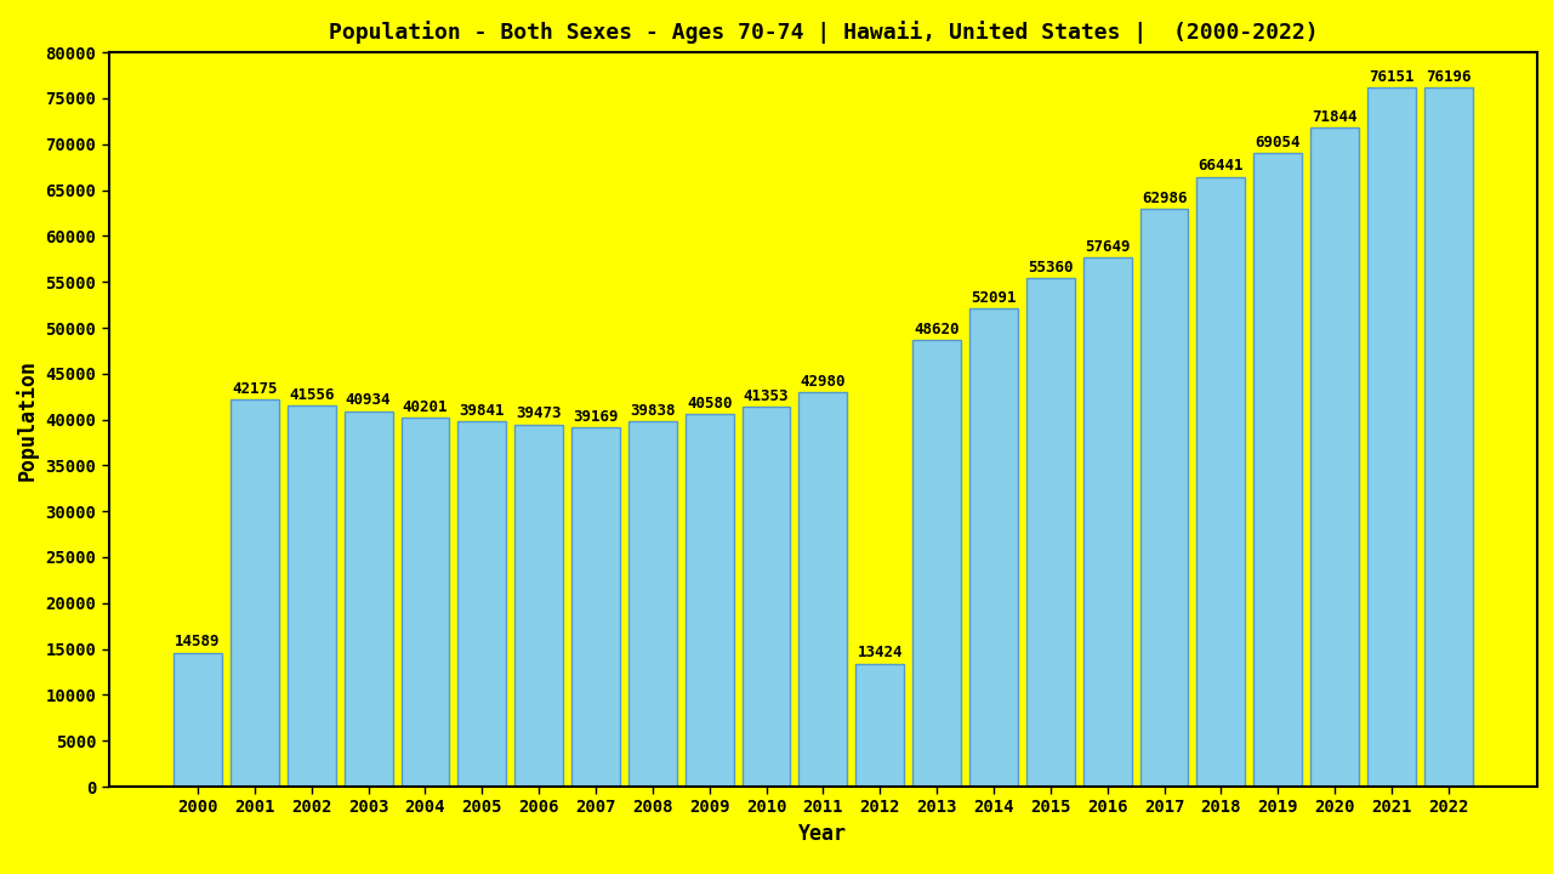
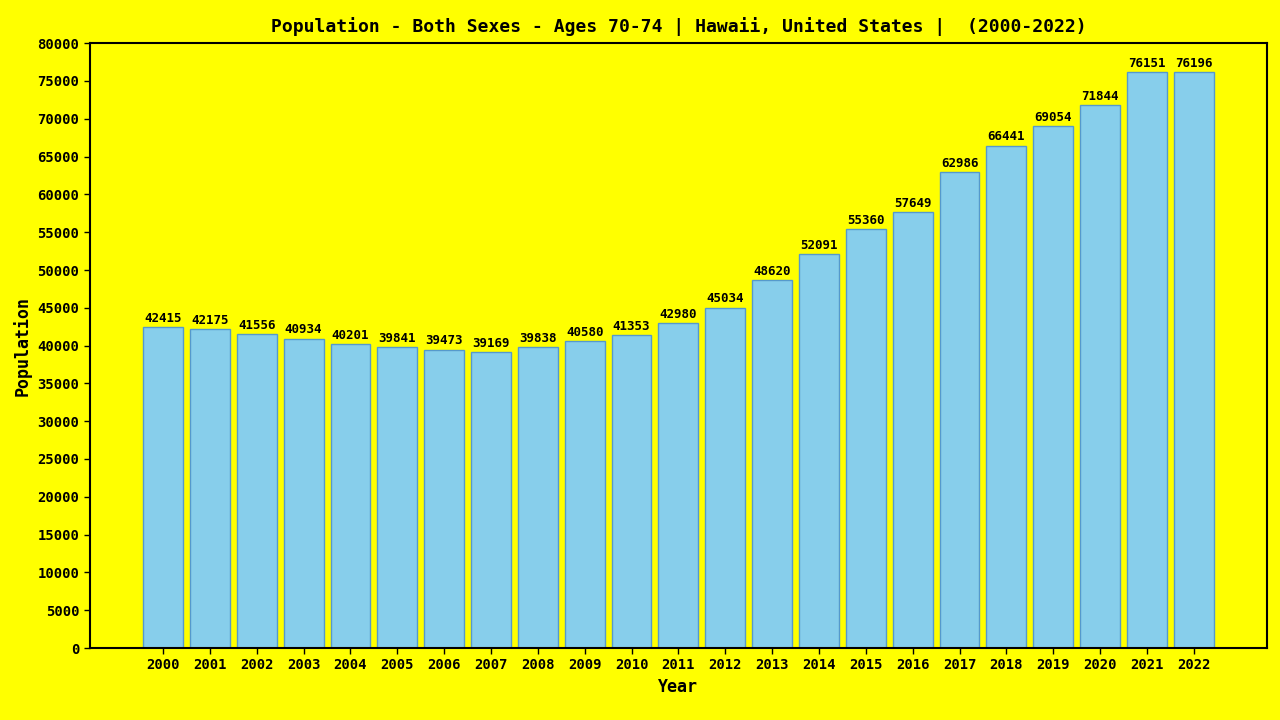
2000: 14589 -> 42415
2012: 13424 -> 45034
